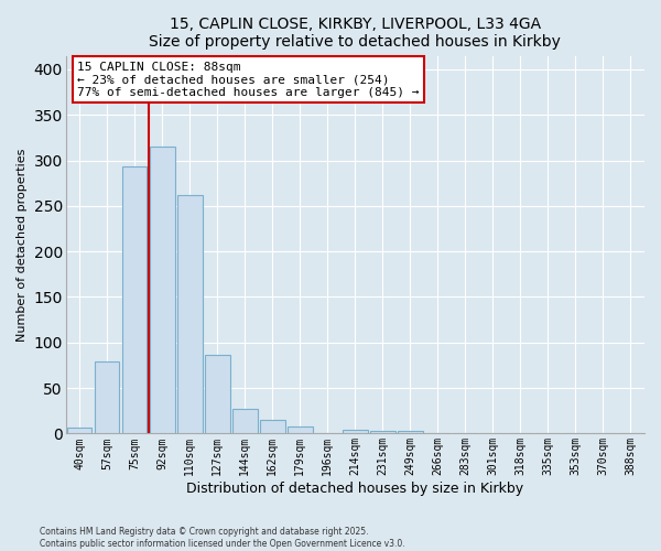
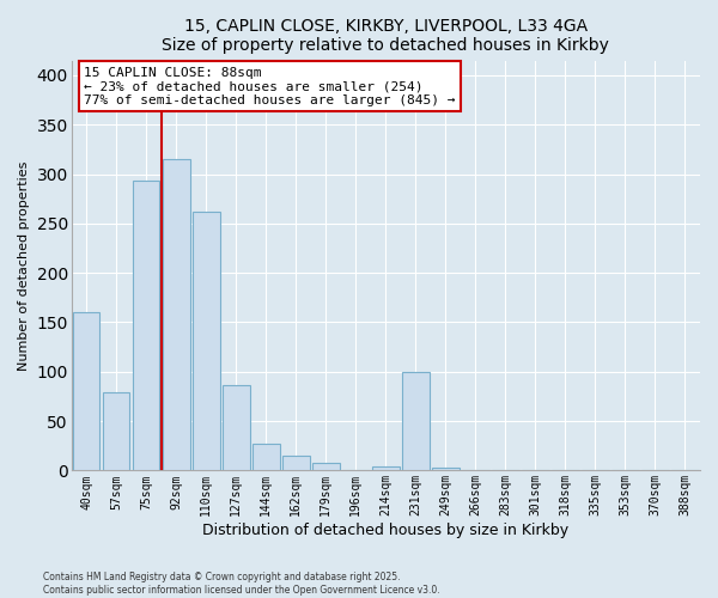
40sqm: 7 -> 160
231sqm: 3 -> 100
